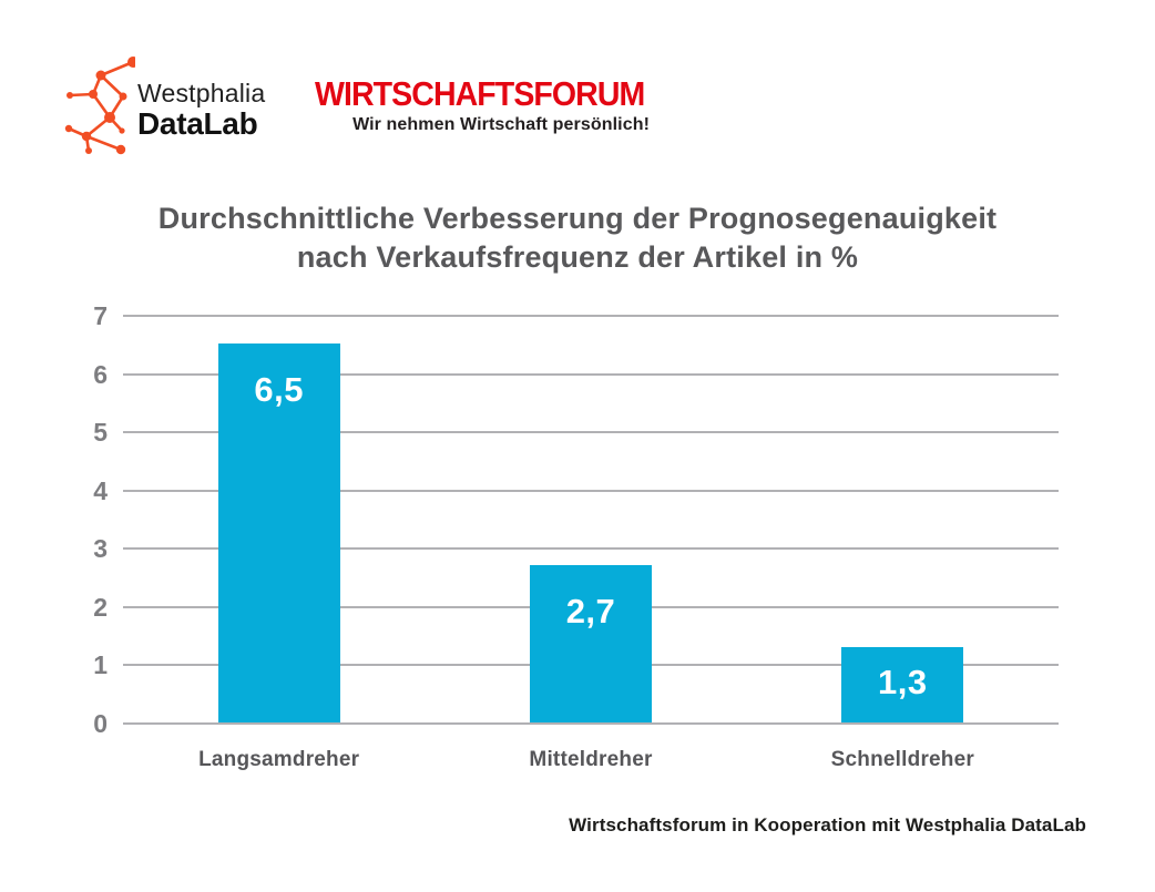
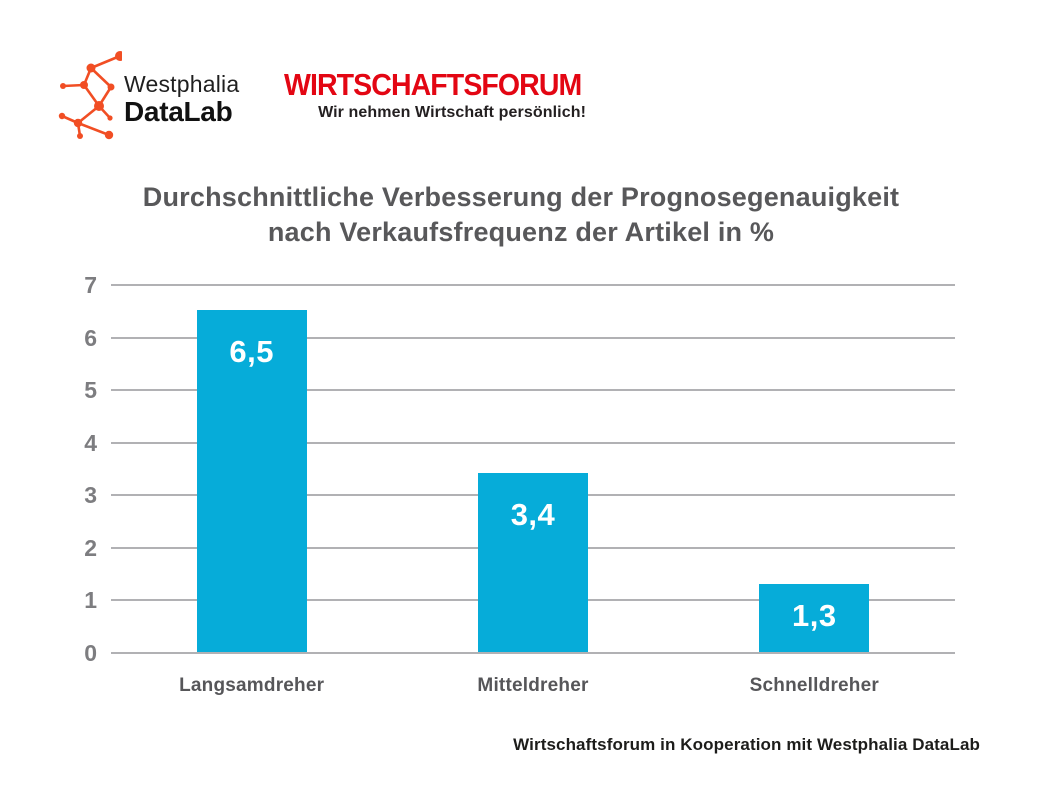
Mitteldreher: 2,7 -> 3,4
